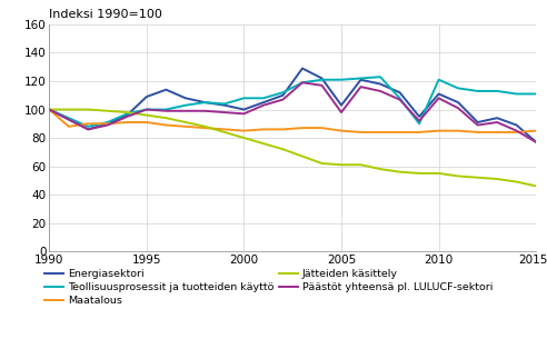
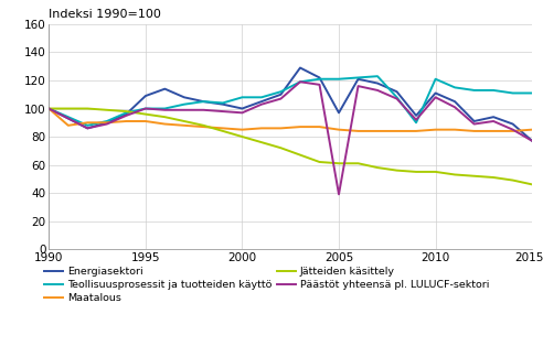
Energiasektori/2005: 103 -> 97
Päästöt yhteensä pl. LULUCF-sektori/2005: 98 -> 39
